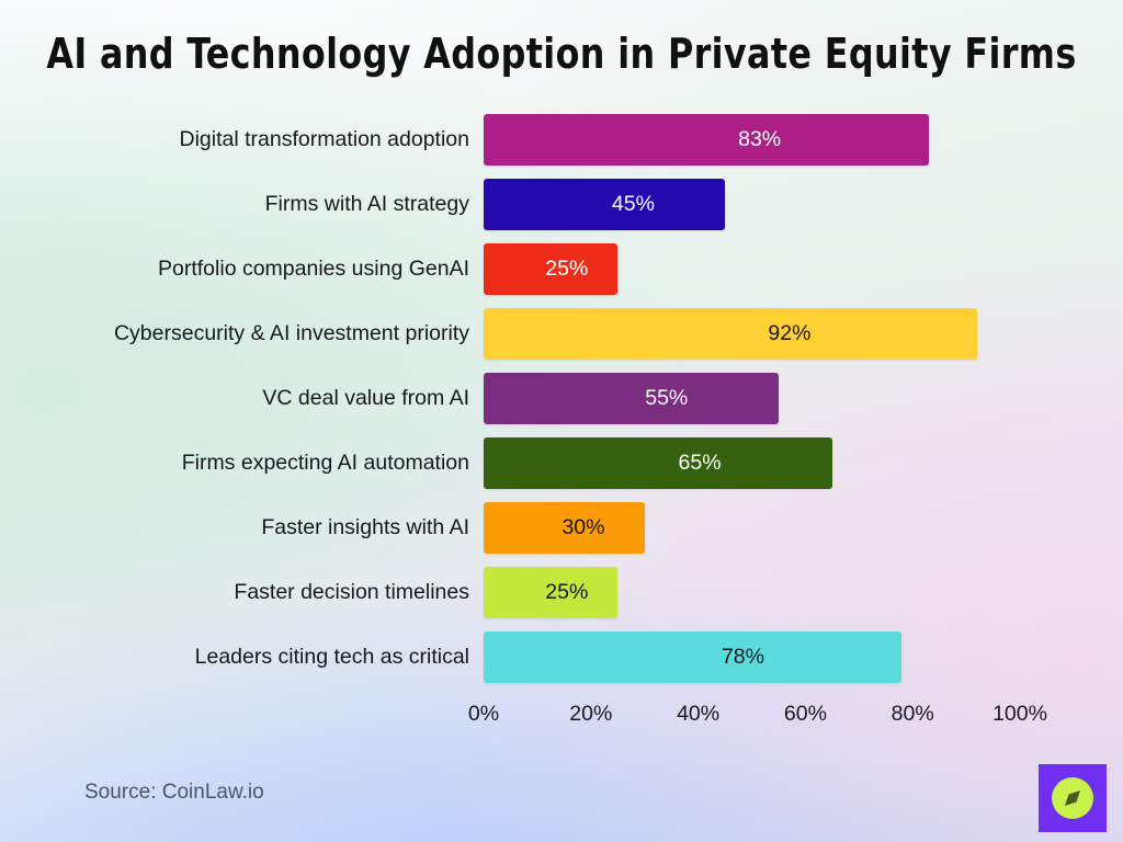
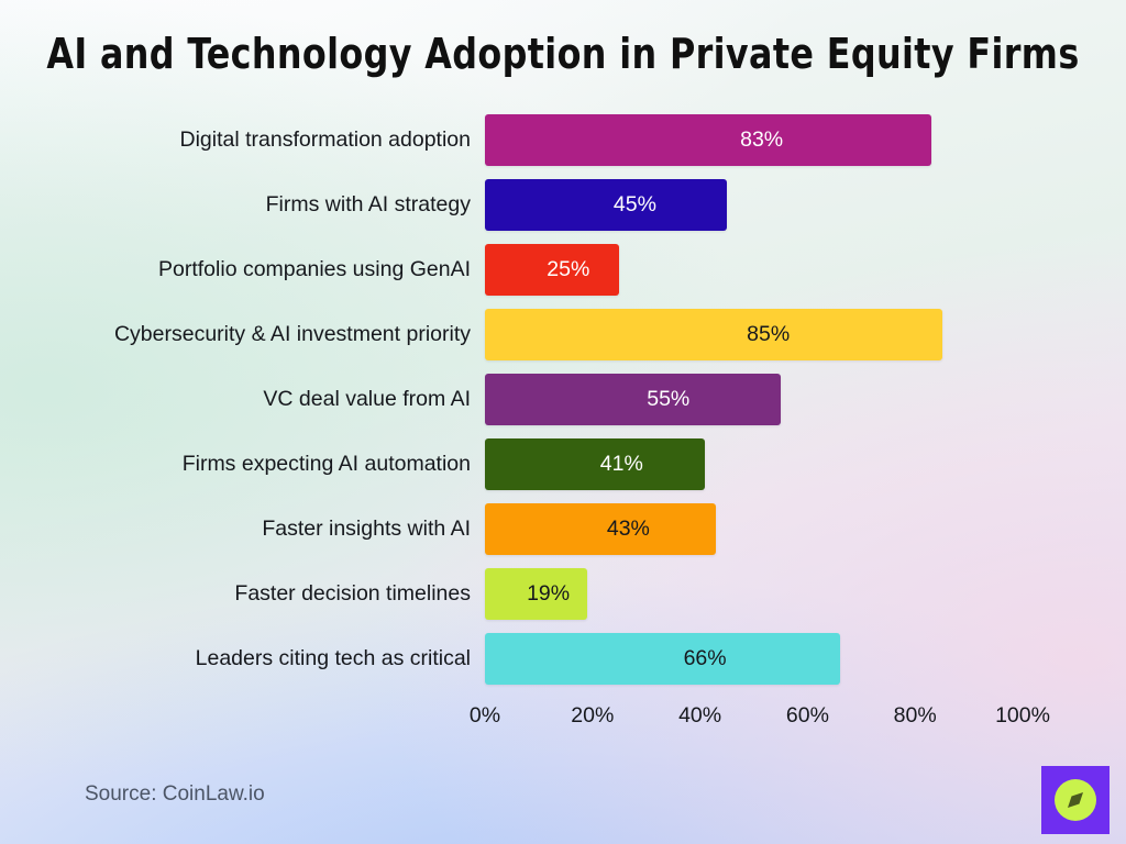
Cybersecurity & AI investment priority: 92% -> 85%
Firms expecting AI automation: 65% -> 41%
Faster insights with AI: 30% -> 43%
Faster decision timelines: 25% -> 19%
Leaders citing tech as critical: 78% -> 66%
